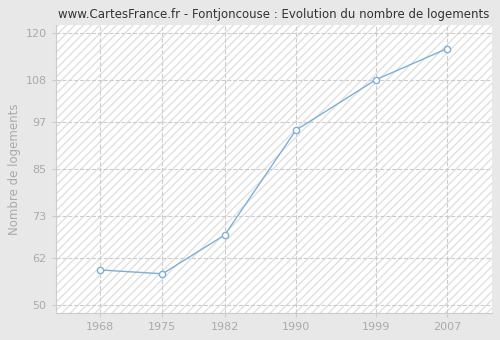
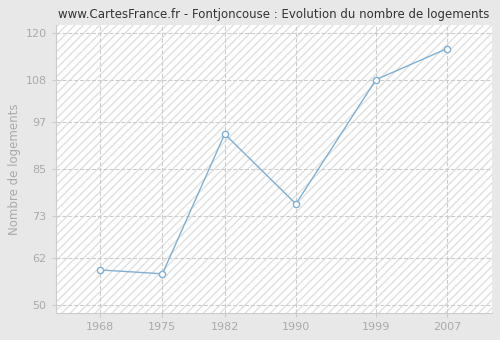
1982: 68 -> 94
1990: 95 -> 76
